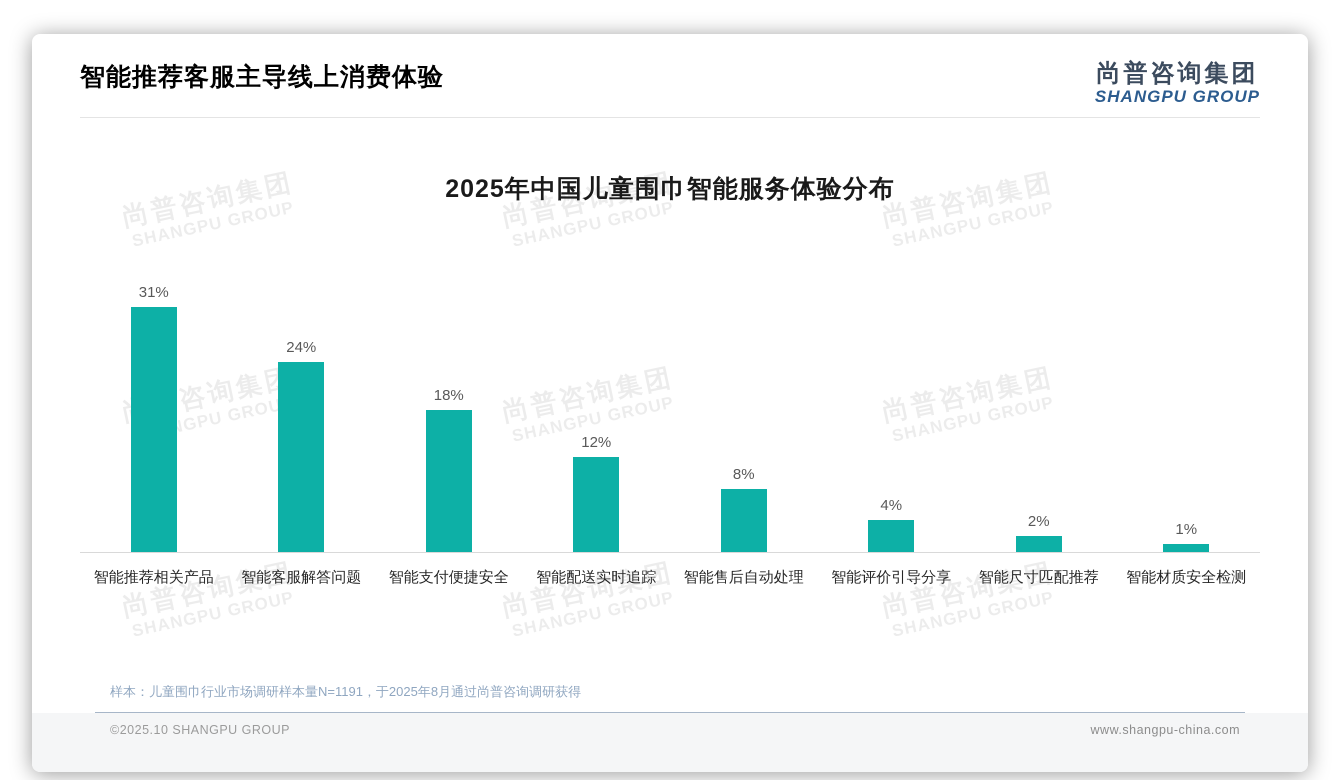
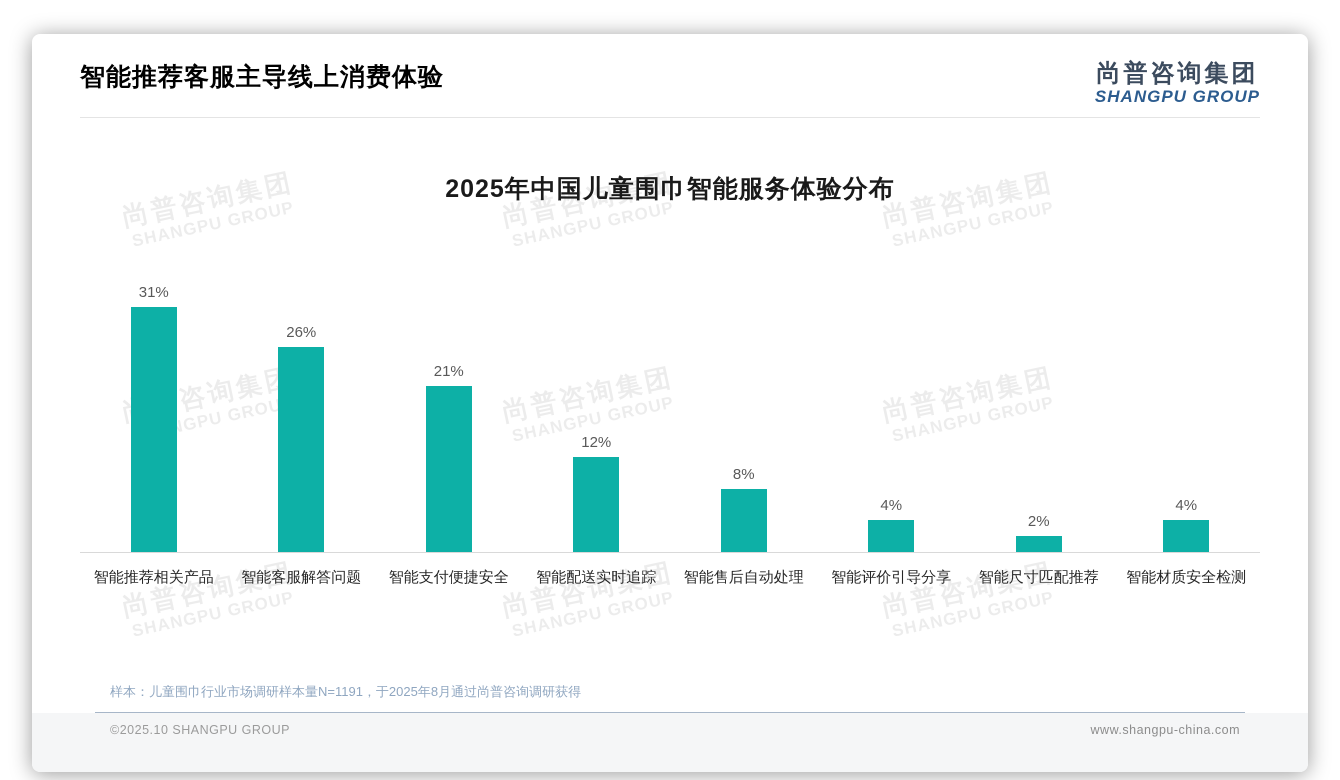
智能客服解答问题: 24% -> 26%
智能支付便捷安全: 18% -> 21%
智能材质安全检测: 1% -> 4%
